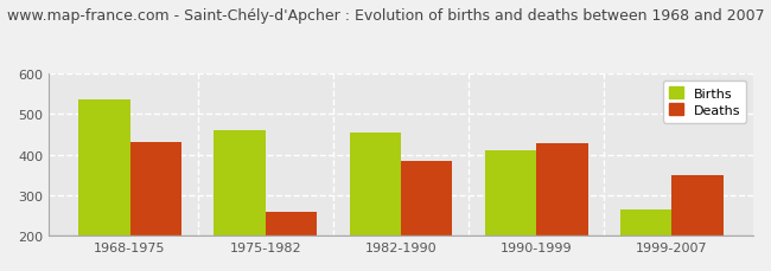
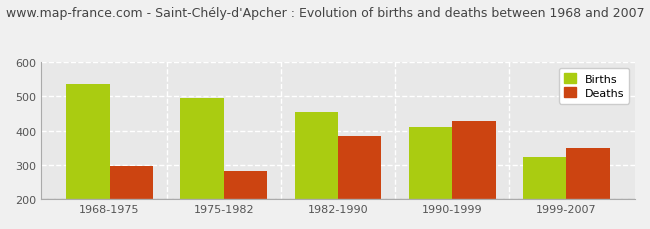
Deaths/1968-1975: 430 -> 297
Births/1975-1982: 460 -> 495
Deaths/1975-1982: 260 -> 281
Births/1999-2007: 265 -> 322
